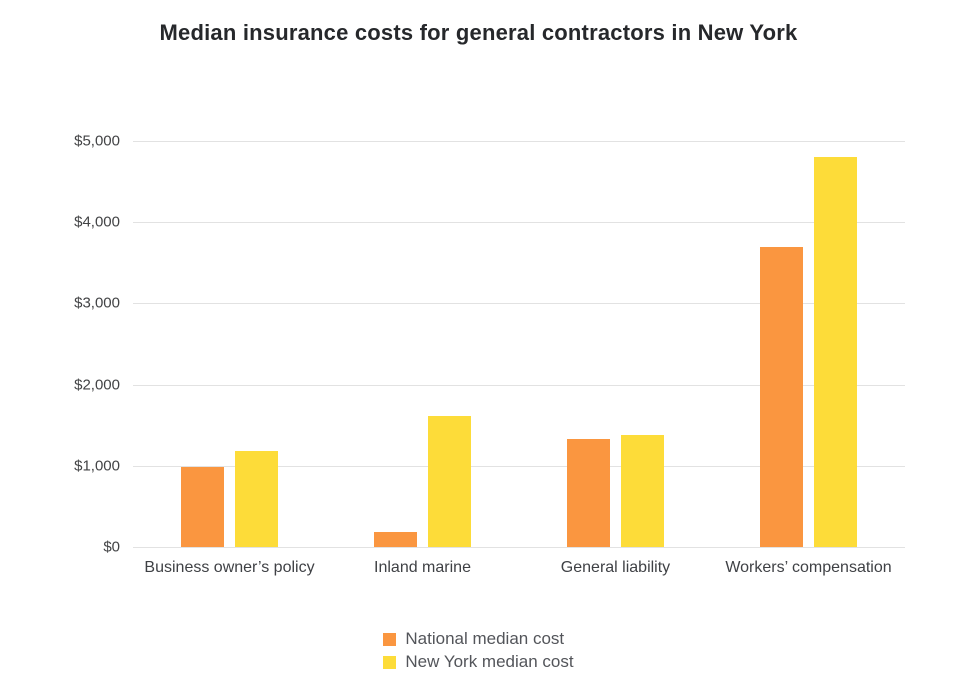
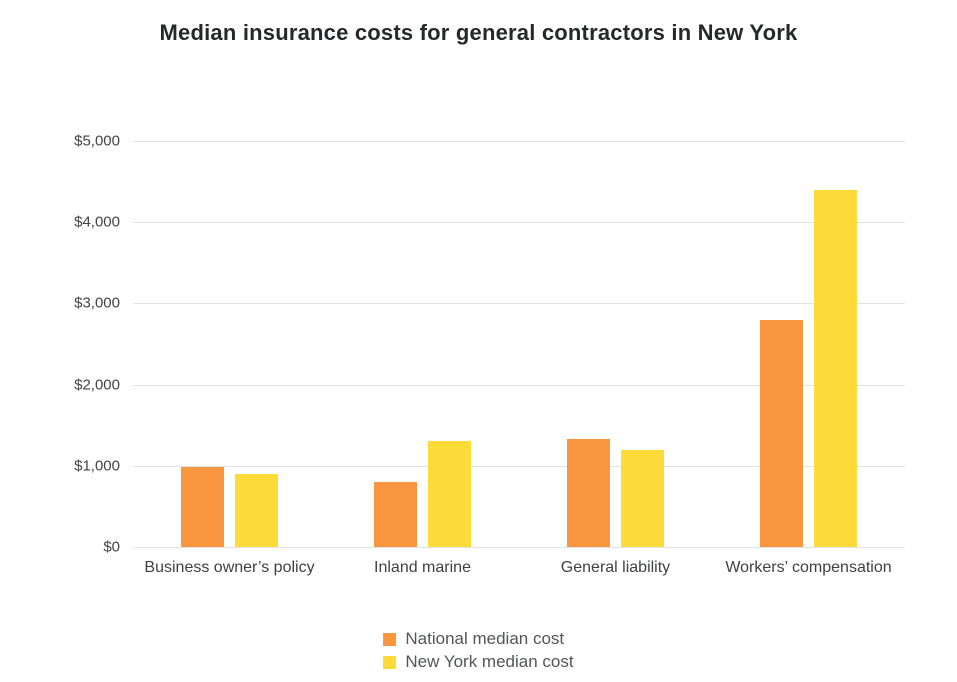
New York median cost/Business owner’s policy: $1200 -> $900
National median cost/Inland marine: $200 -> $800
New York median cost/Inland marine: $1600 -> $1300
New York median cost/General liability: $1400 -> $1200
National median cost/Workers’ compensation: $3700 -> $2800
New York median cost/Workers’ compensation: $4800 -> $4400
